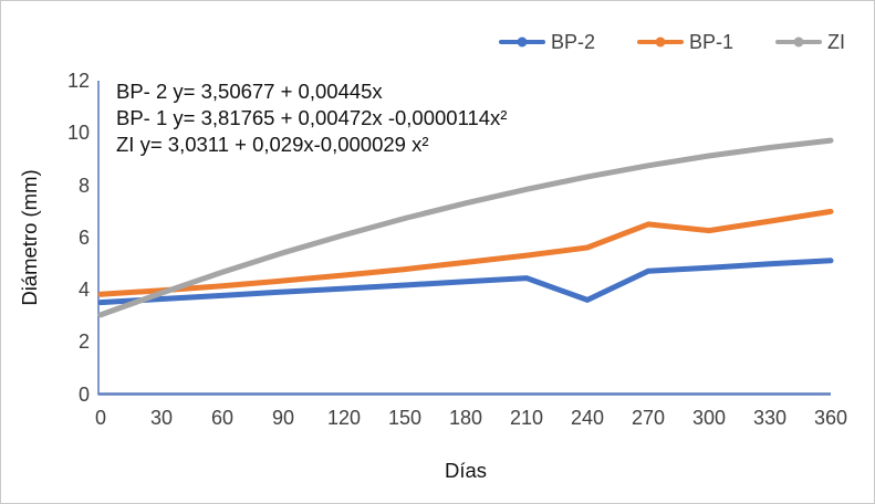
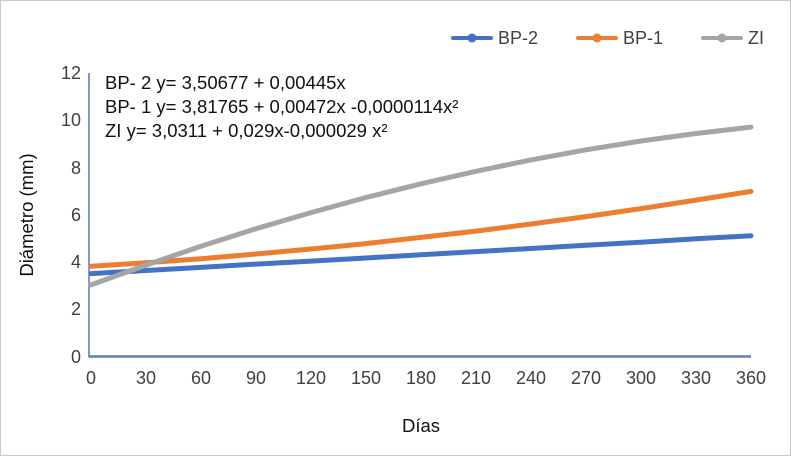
BP-2/240: 3.6 -> 4.6
BP-1/270: 6.5 -> 5.9
